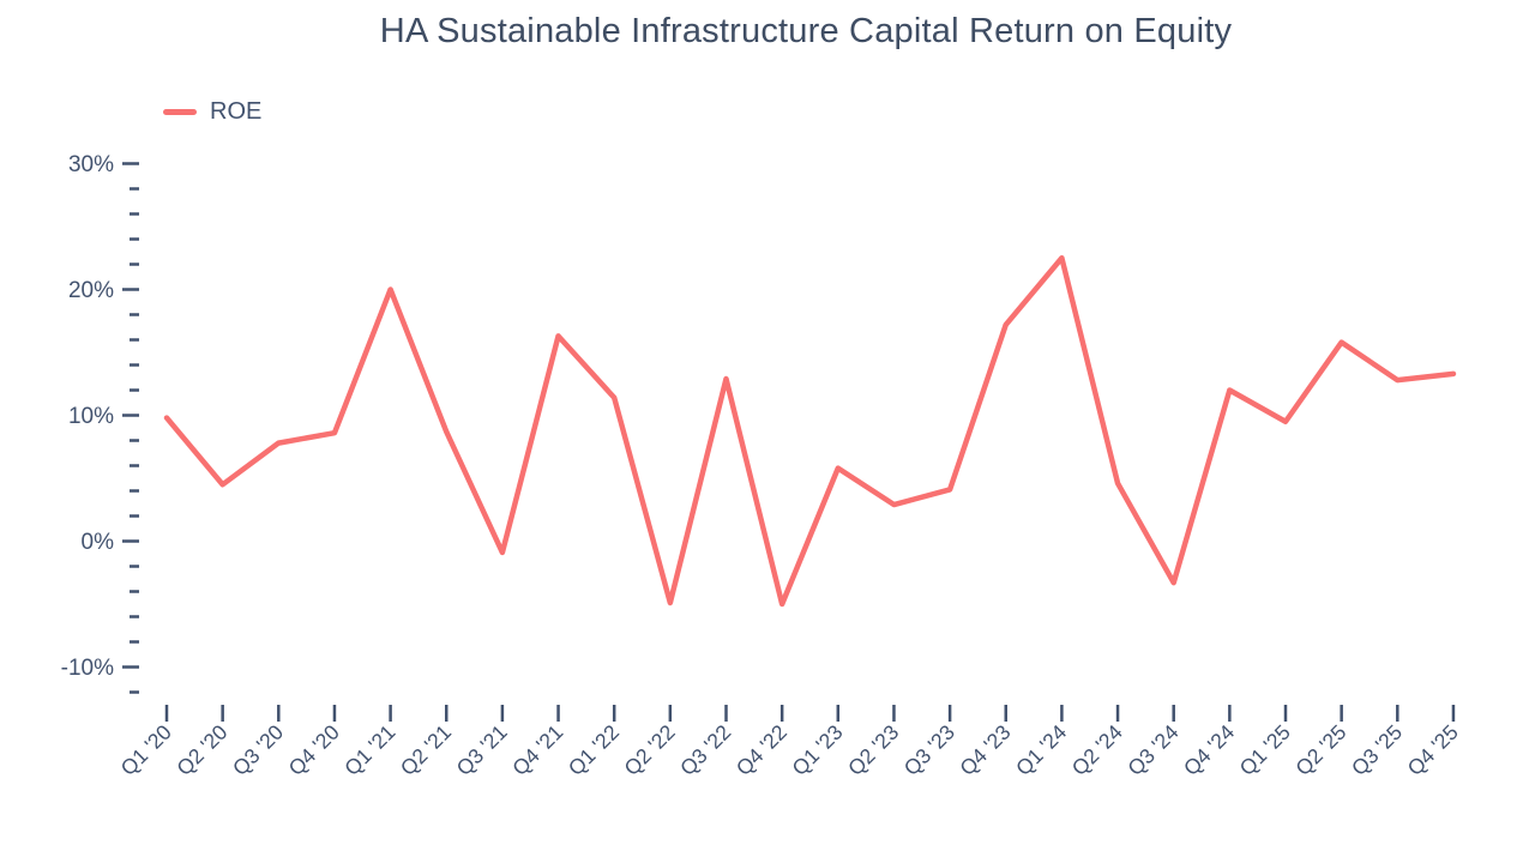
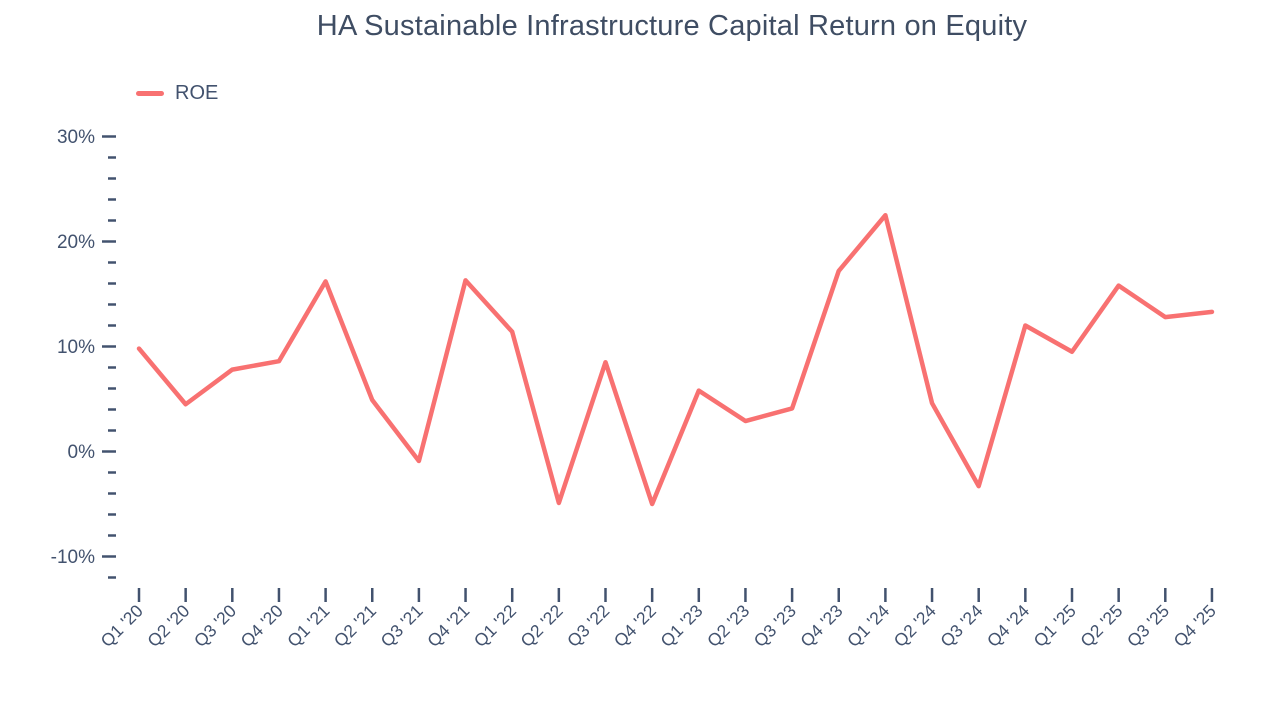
Q1 '21: 20.0% -> 16.2%
Q2 '21: 8.7% -> 4.9%
Q3 '22: 12.9% -> 8.5%
